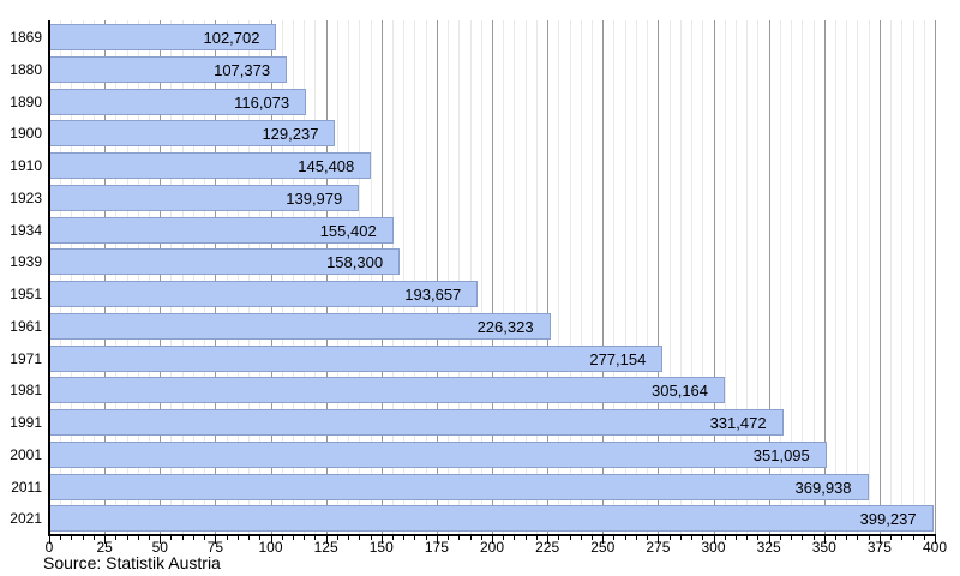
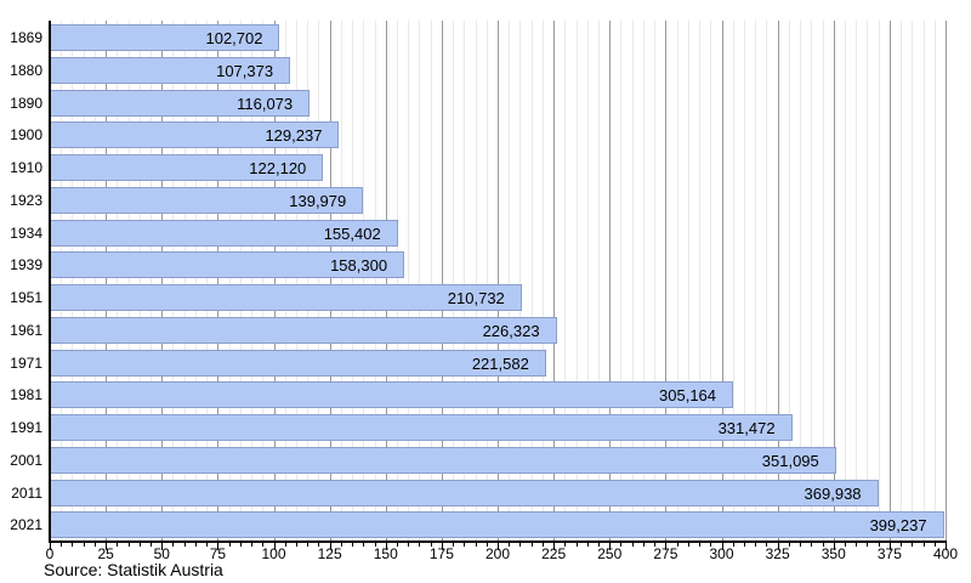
1910: 145,408 -> 122,120
1951: 193,657 -> 210,732
1971: 277,154 -> 221,582
